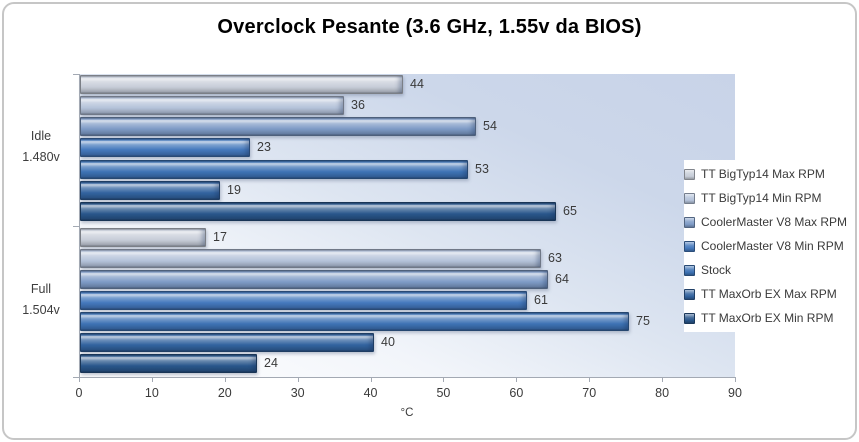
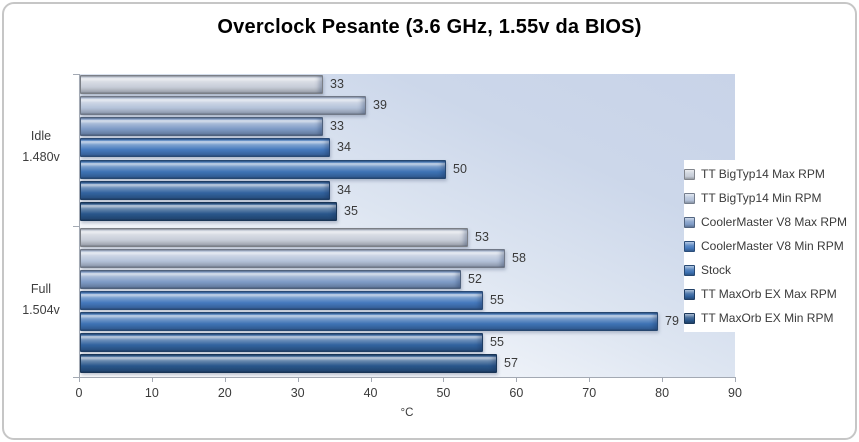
TT BigTyp14 Max RPM/Idle 1.480v: 44 -> 33
TT BigTyp14 Min RPM/Idle 1.480v: 36 -> 39
CoolerMaster V8 Max RPM/Idle 1.480v: 54 -> 33
CoolerMaster V8 Min RPM/Idle 1.480v: 23 -> 34
Stock/Idle 1.480v: 53 -> 50
TT MaxOrb EX Max RPM/Idle 1.480v: 19 -> 34
TT MaxOrb EX Min RPM/Idle 1.480v: 65 -> 35
TT BigTyp14 Max RPM/Full 1.504v: 17 -> 53
TT BigTyp14 Min RPM/Full 1.504v: 63 -> 58
CoolerMaster V8 Max RPM/Full 1.504v: 64 -> 52
CoolerMaster V8 Min RPM/Full 1.504v: 61 -> 55
Stock/Full 1.504v: 75 -> 79
TT MaxOrb EX Max RPM/Full 1.504v: 40 -> 55
TT MaxOrb EX Min RPM/Full 1.504v: 24 -> 57
